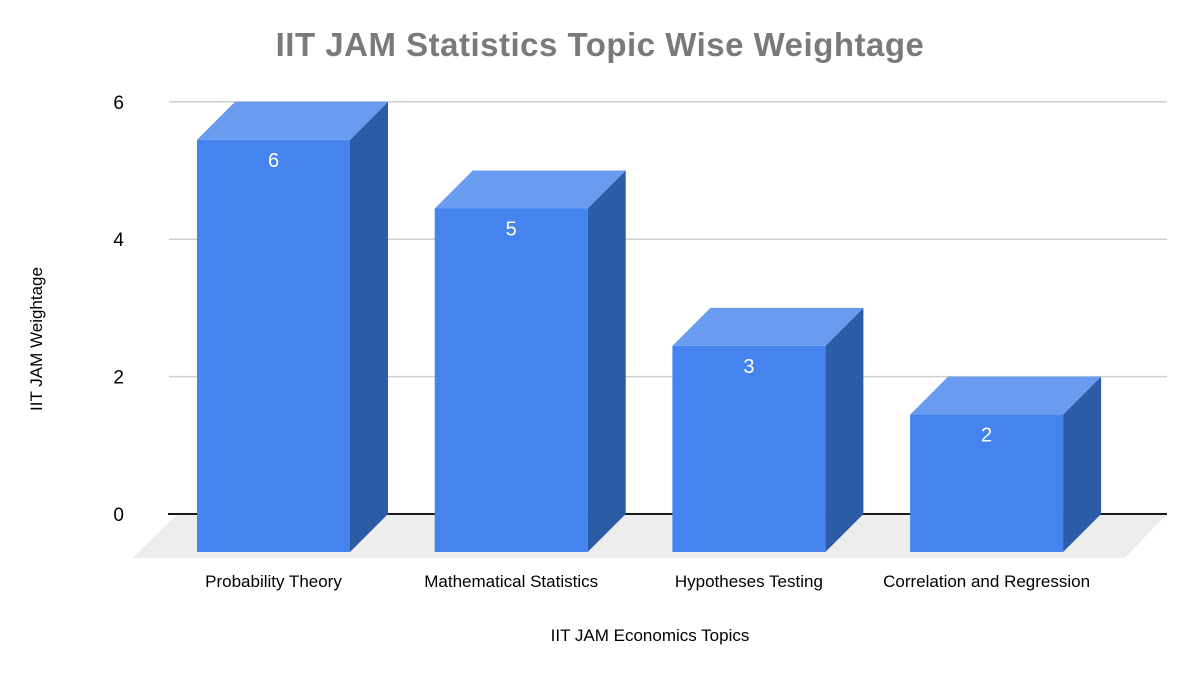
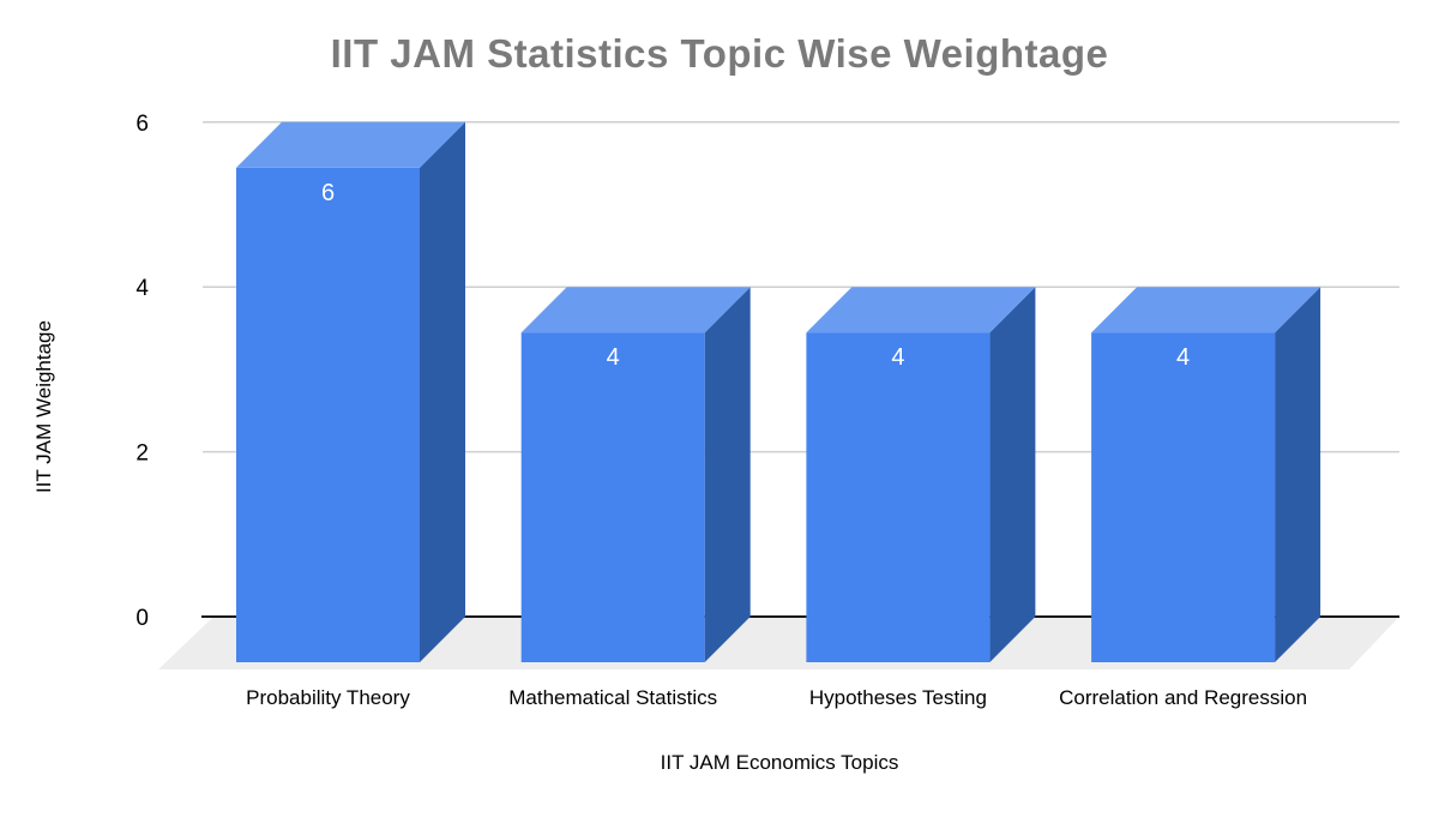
Mathematical Statistics: 5 -> 4
Hypotheses Testing: 3 -> 4
Correlation and Regression: 2 -> 4
